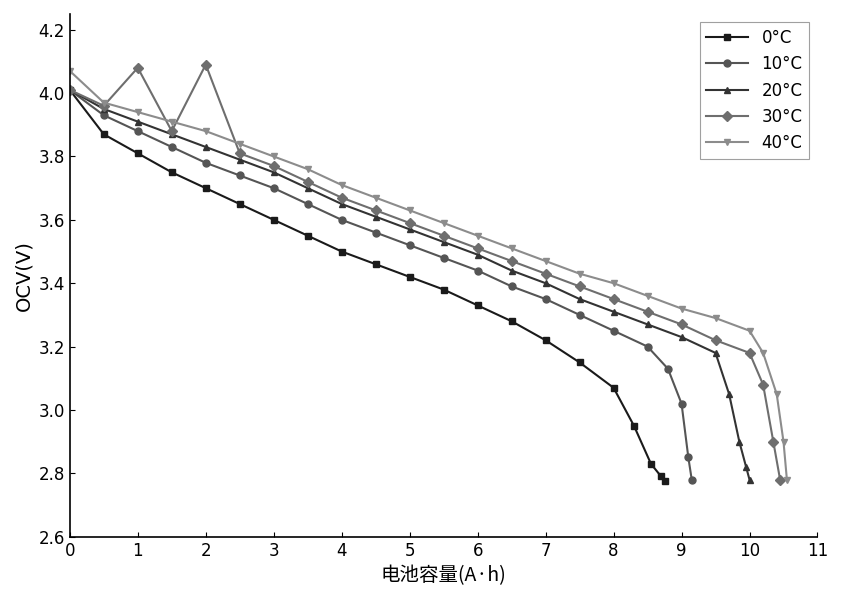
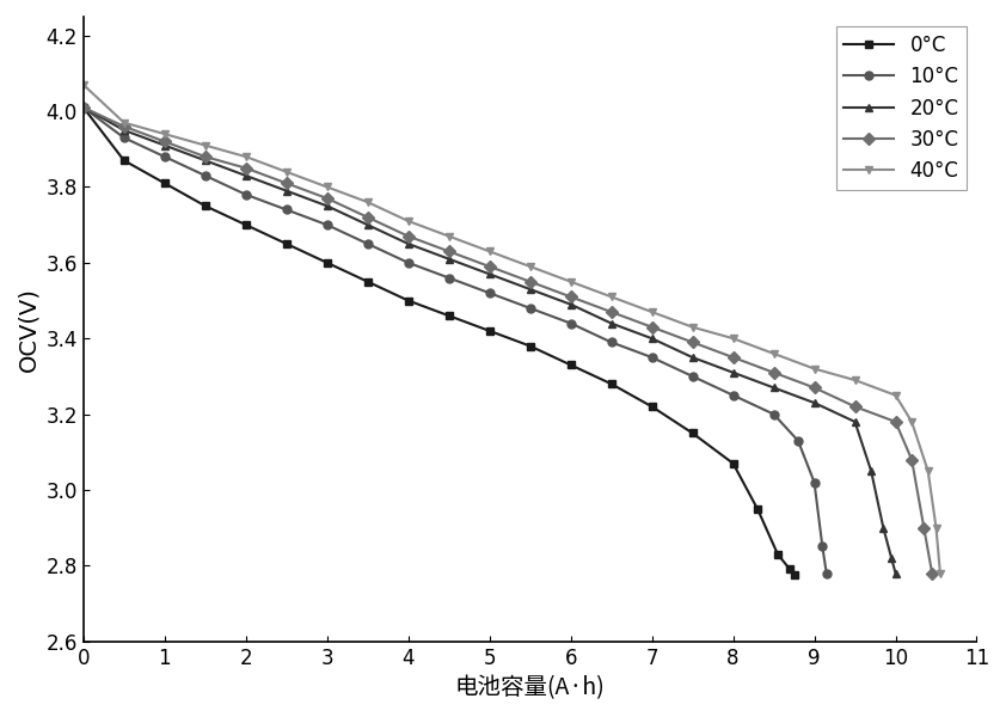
30°C/1: 4.08 -> 3.92
30°C/2: 4.09 -> 3.85
